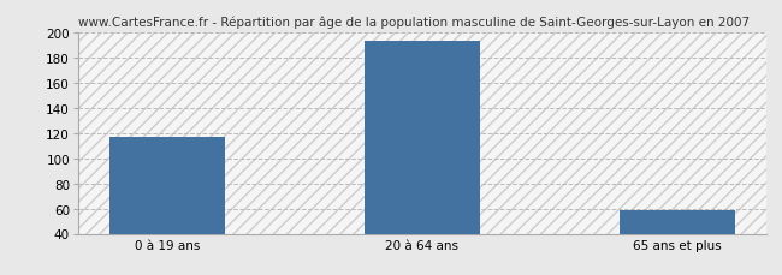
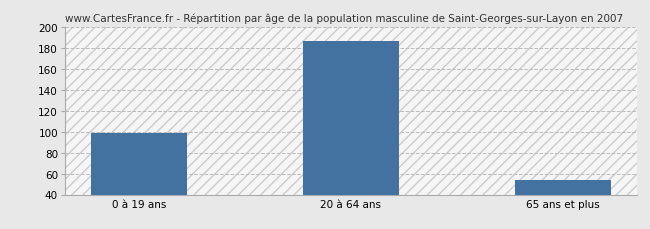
0 à 19 ans: 117 -> 99
20 à 64 ans: 193 -> 186
65 ans et plus: 59 -> 54
